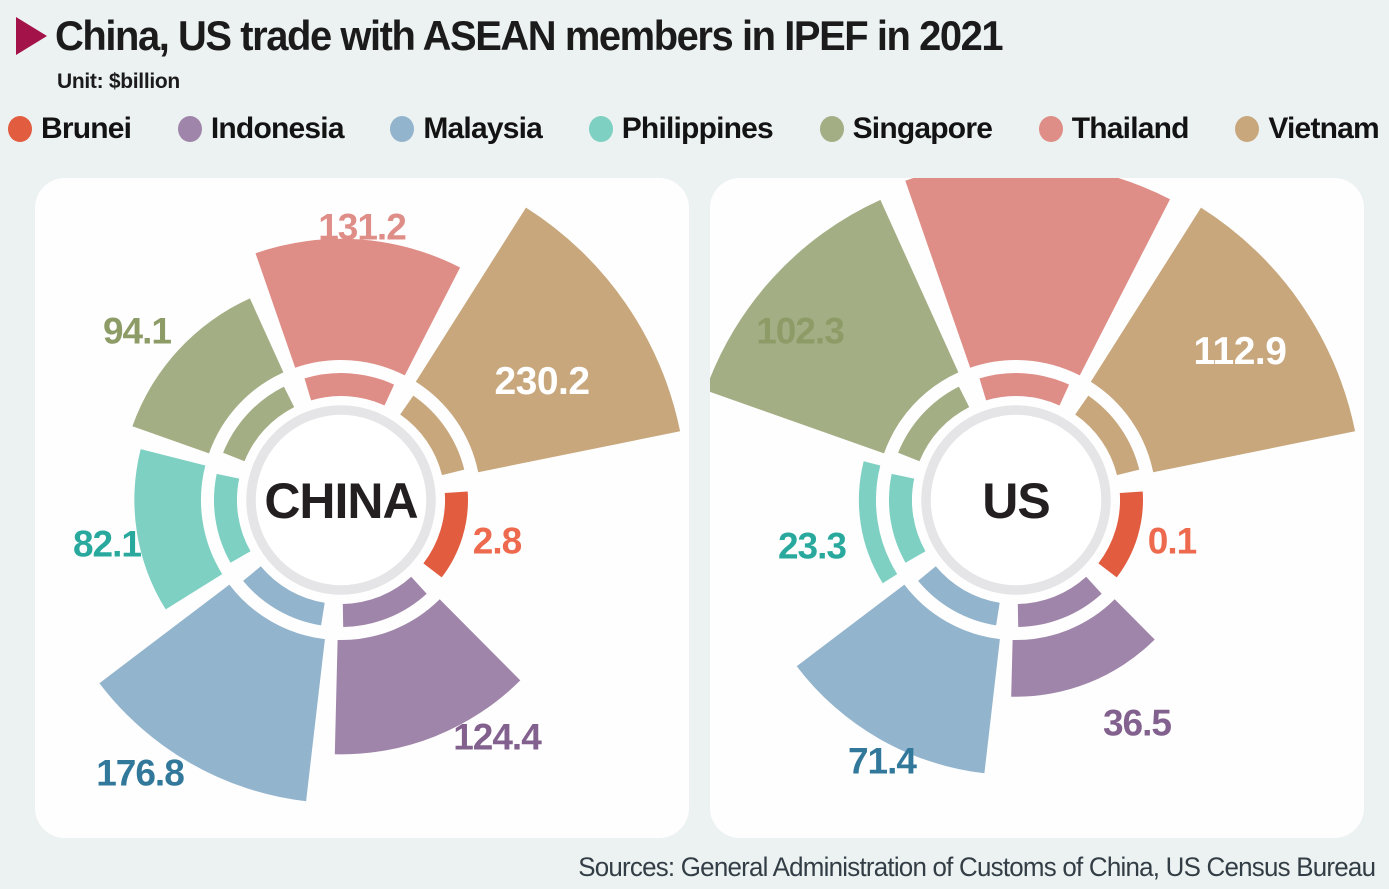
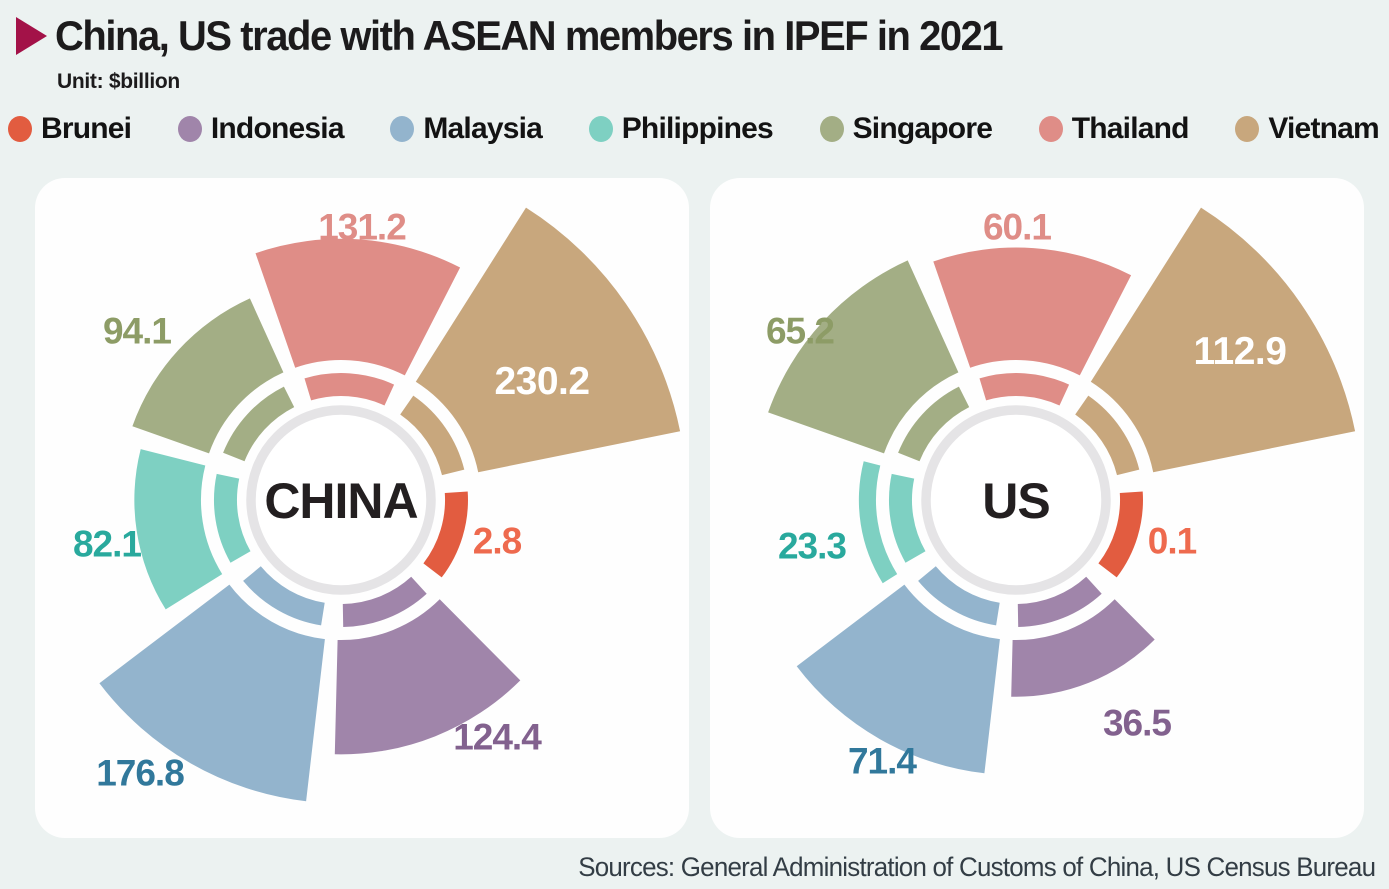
US/Singapore: 102.3 -> 65.2
US/Thailand: 107.7 -> 60.1
